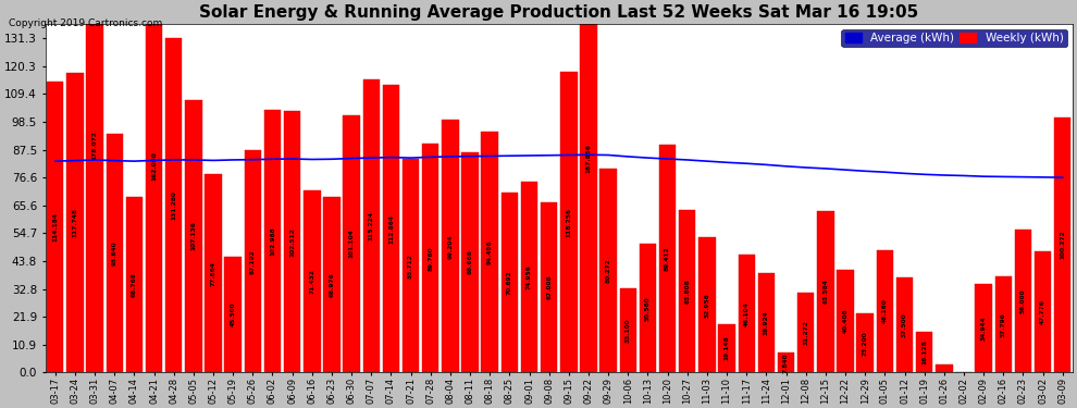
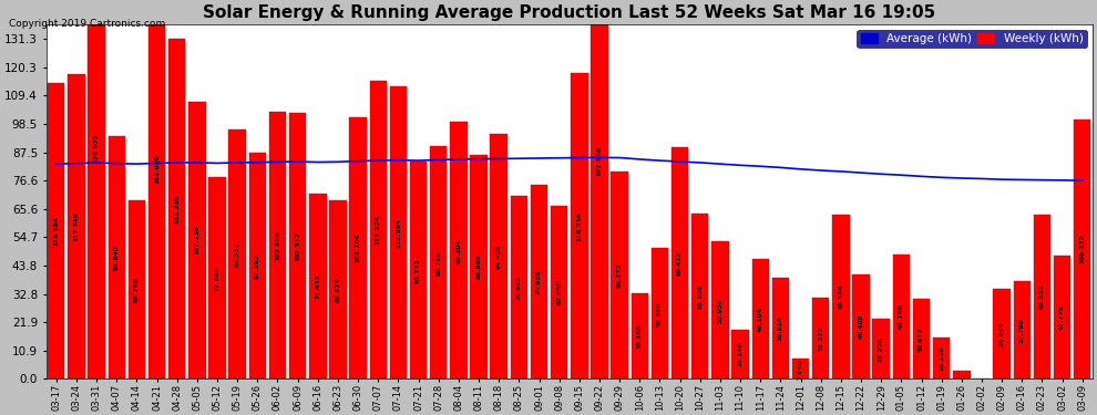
Weekly (kWh)/05-19: 45.5 -> 96.3
Weekly (kWh)/01-12: 37.5 -> 30.9
Weekly (kWh)/02-23: 56.0 -> 63.6
